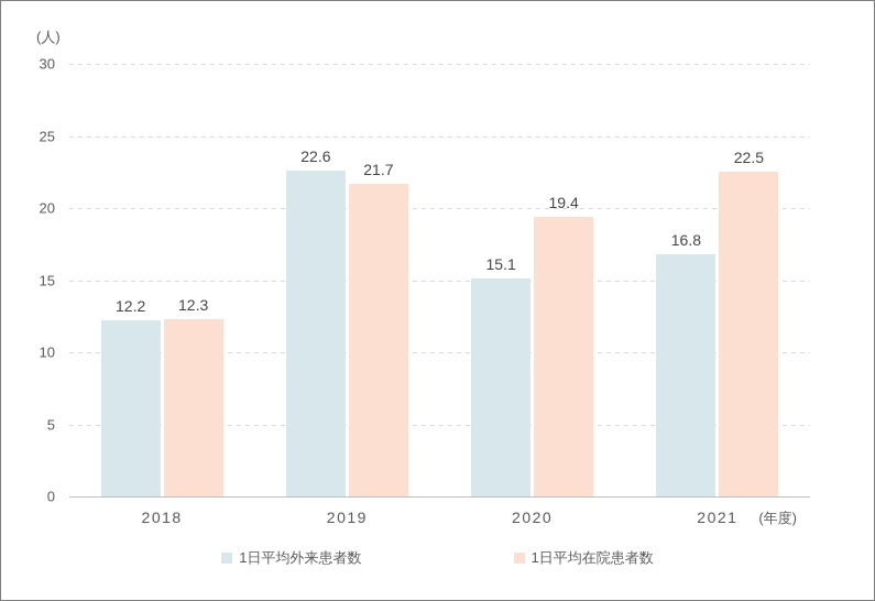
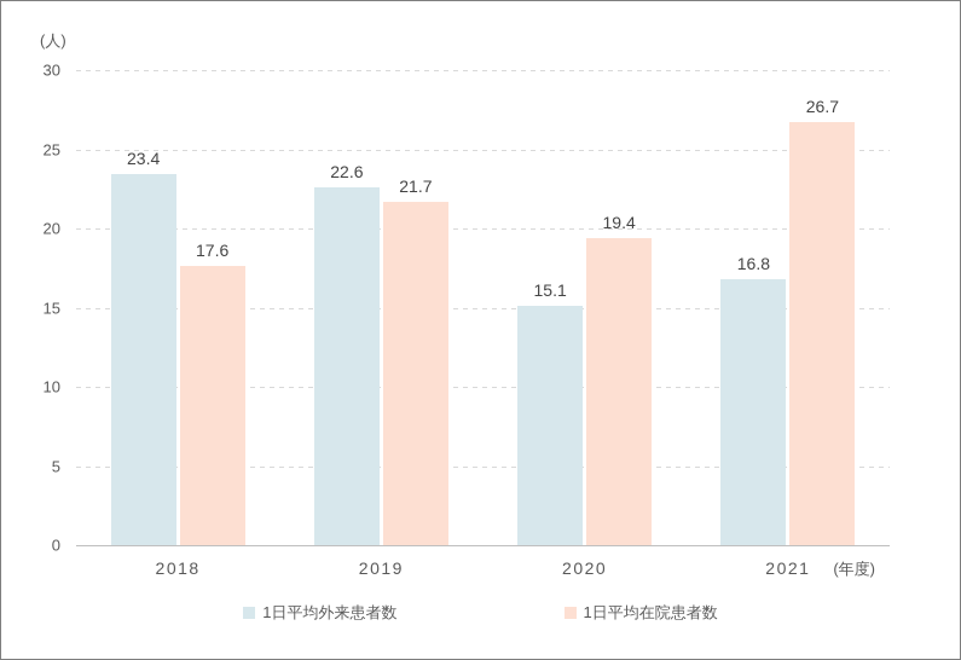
1日平均外来患者数/2018: 12.2 -> 23.4
1日平均在院患者数/2018: 12.3 -> 17.6
1日平均在院患者数/2021: 22.5 -> 26.7
